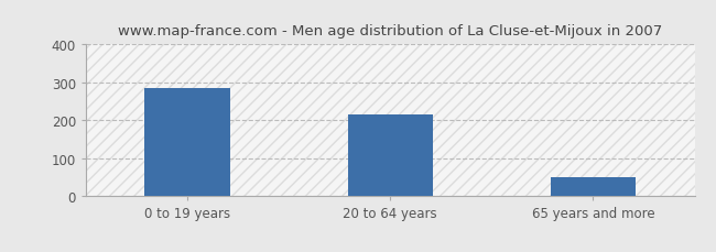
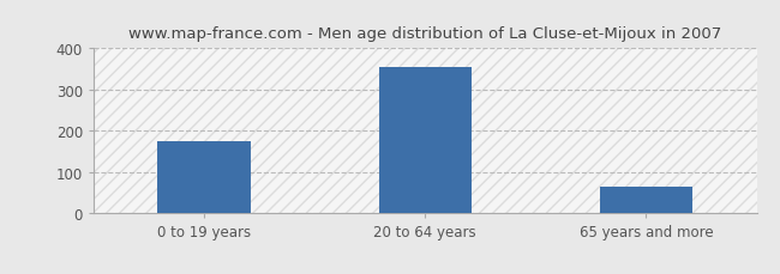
0 to 19 years: 285 -> 175
20 to 64 years: 215 -> 354
65 years and more: 50 -> 65
